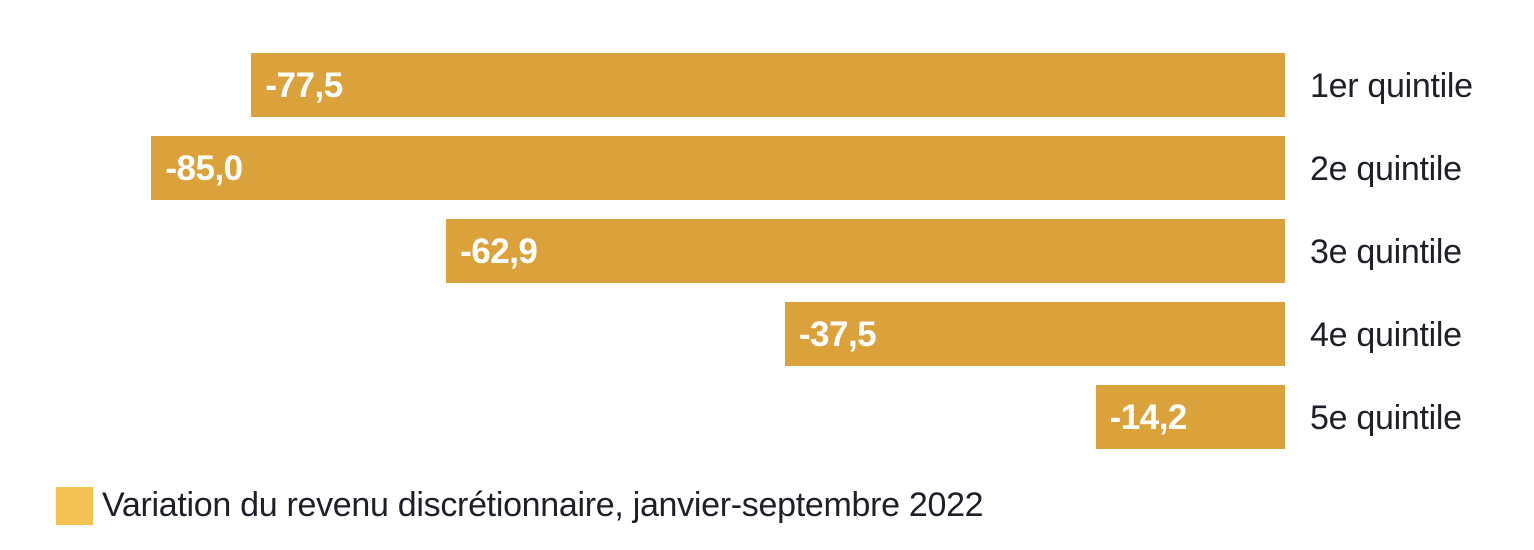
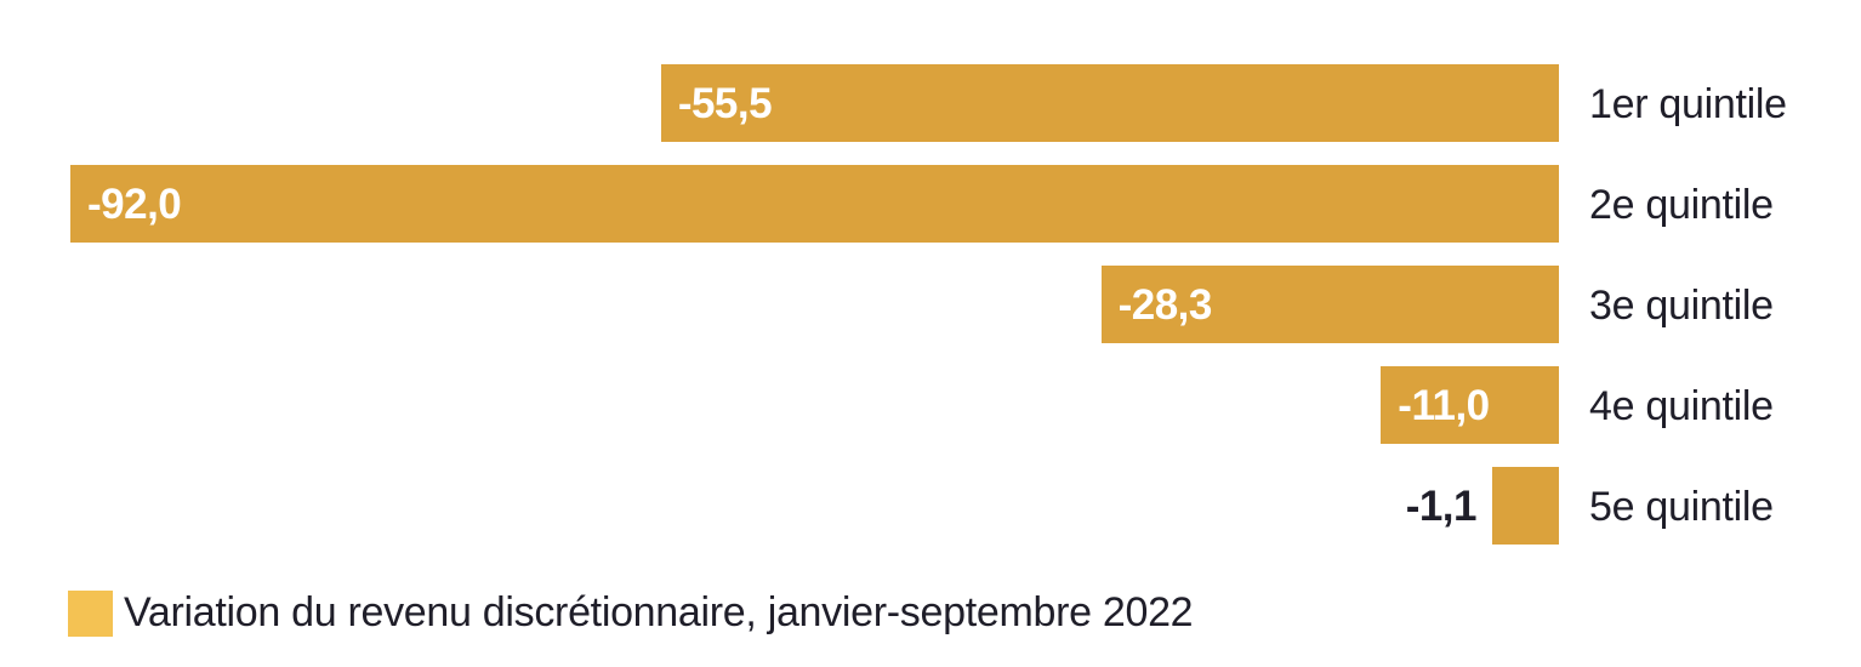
1er quintile: -77,5 -> -55,5
2e quintile: -85,0 -> -92,0
3e quintile: -62,9 -> -28,3
4e quintile: -37,5 -> -11,0
5e quintile: -14,2 -> -1,1
